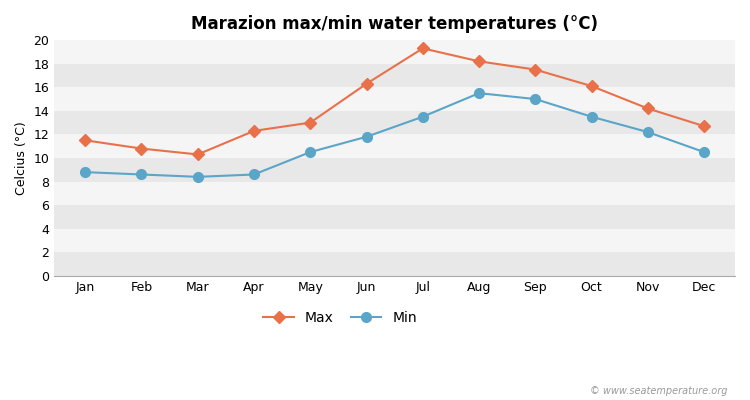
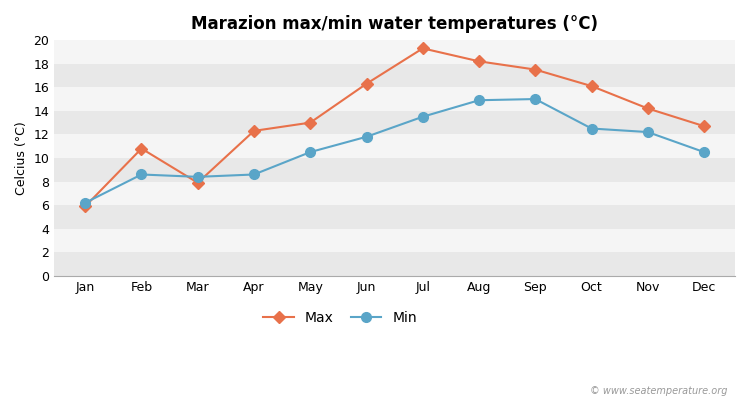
Max/Jan: 11.5 -> 5.9
Min/Jan: 8.8 -> 6.2
Max/Mar: 10.3 -> 7.9
Min/Aug: 15.5 -> 14.9
Min/Oct: 13.5 -> 12.5
